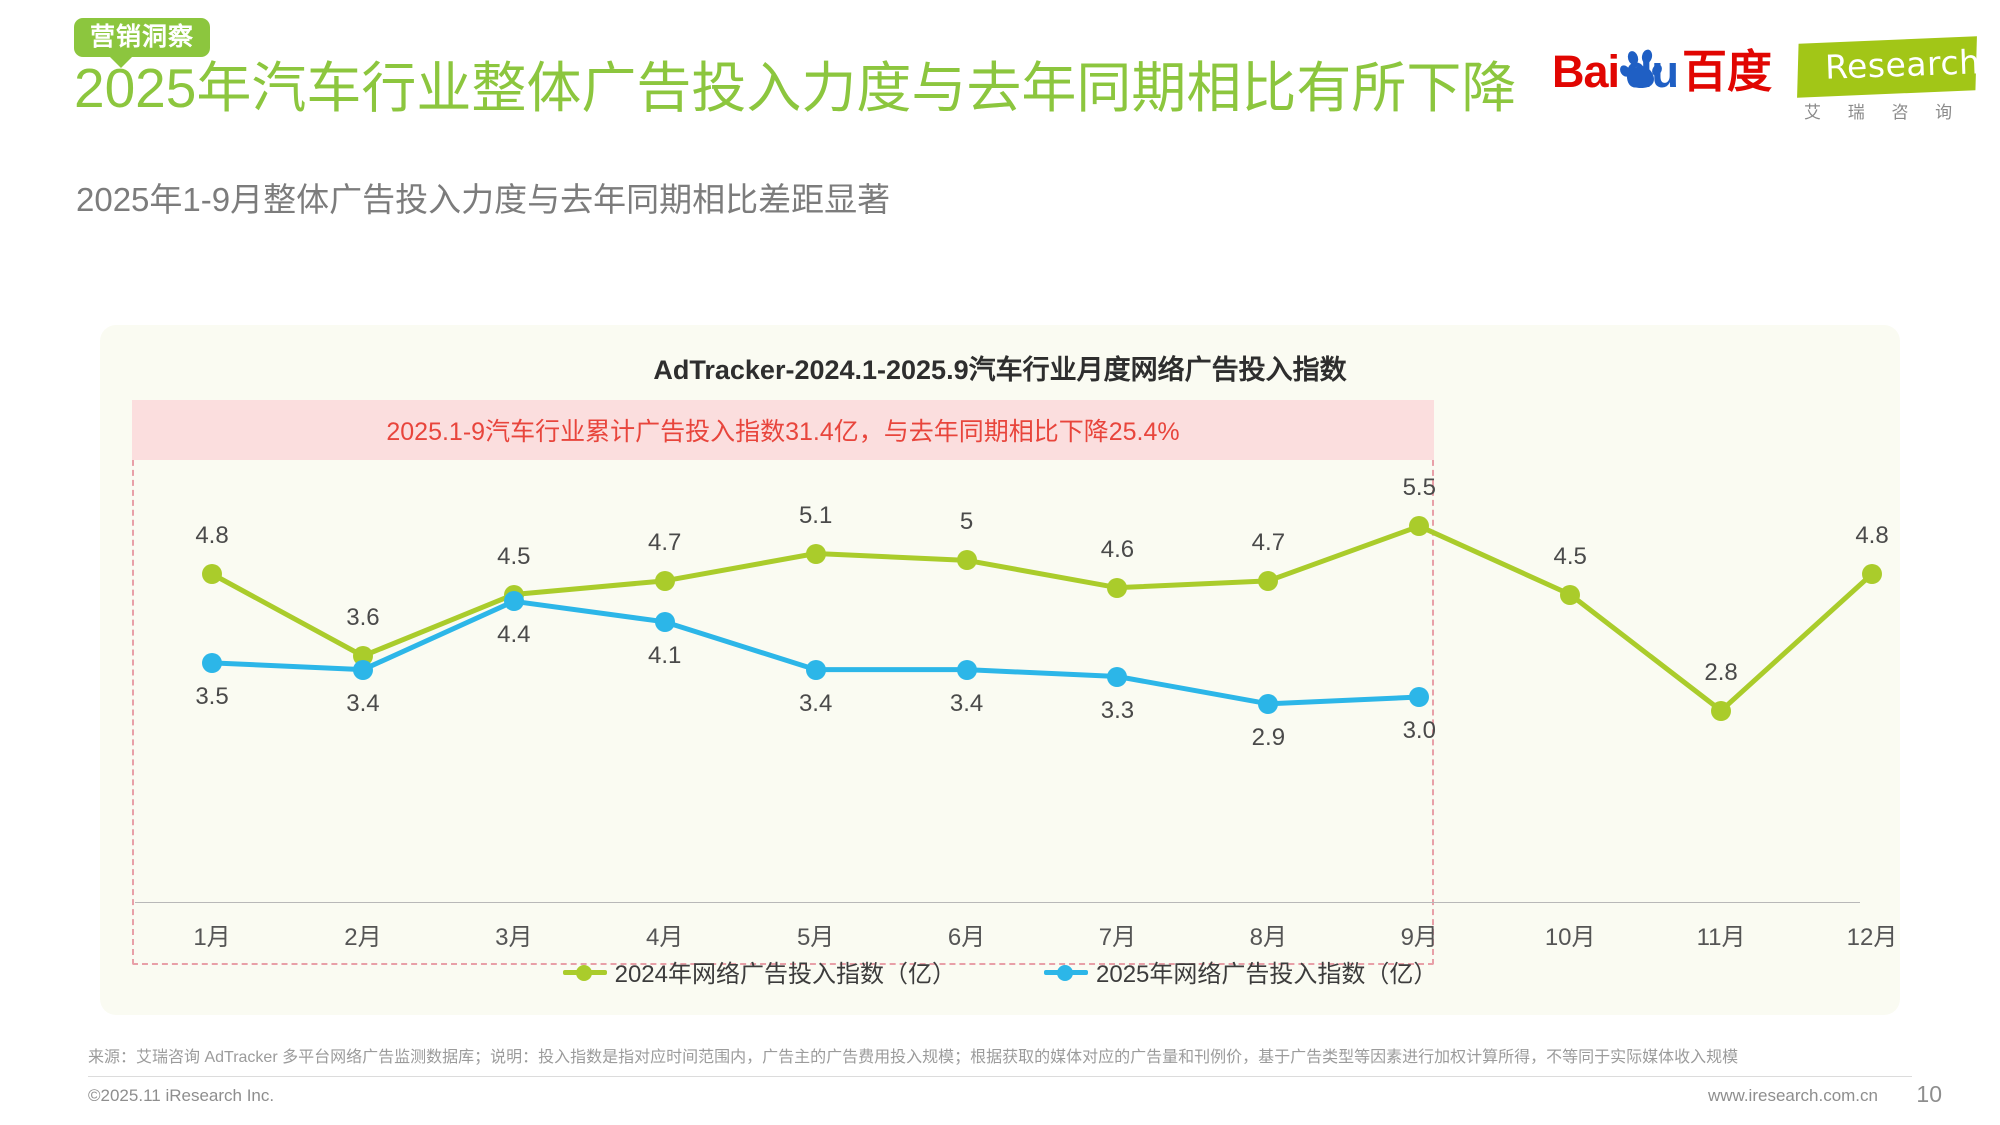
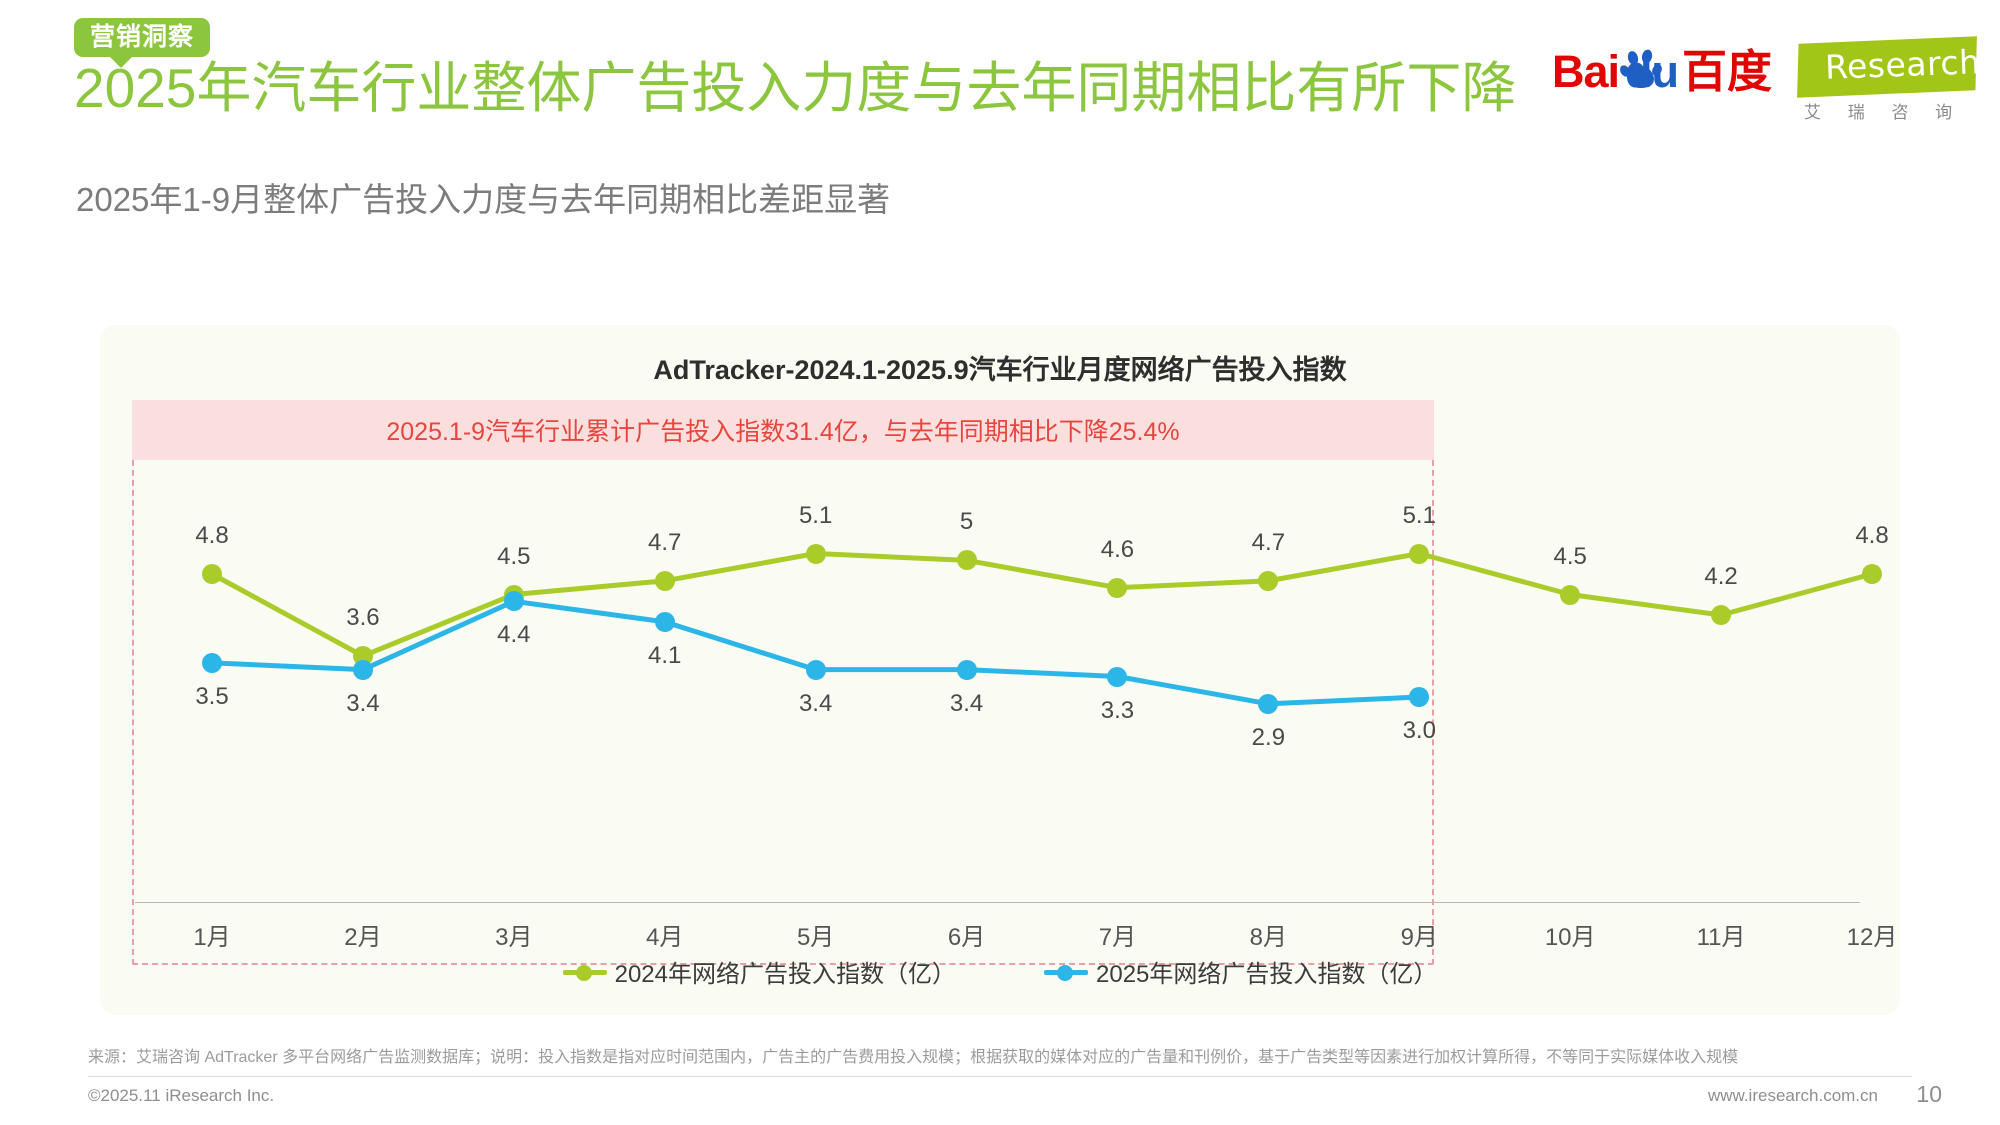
2024年网络广告投入指数（亿）/9月: 5.5 -> 5.1
2024年网络广告投入指数（亿）/11月: 2.8 -> 4.2
